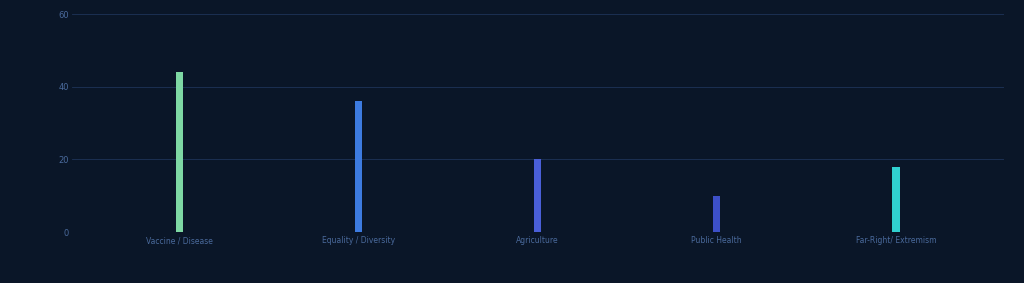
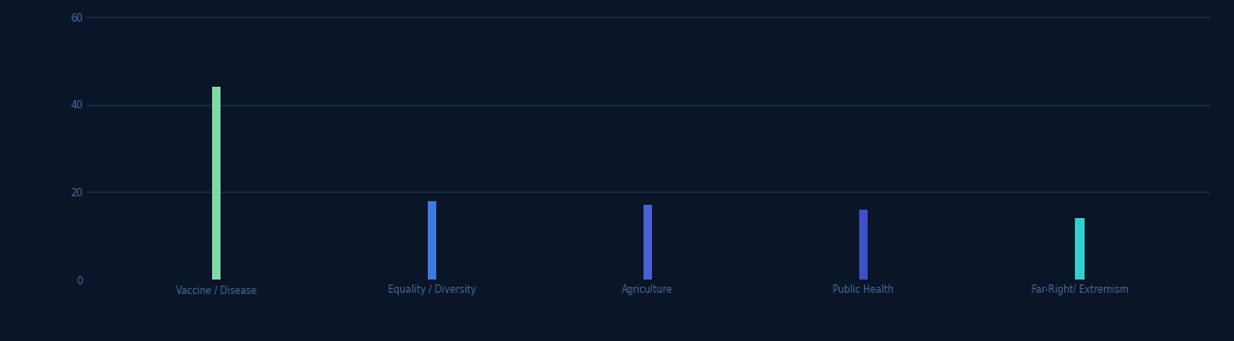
Equality / Diversity: 36 -> 18
Agriculture: 20 -> 17
Public Health: 10 -> 16
Far-Right/ Extremism: 18 -> 14
